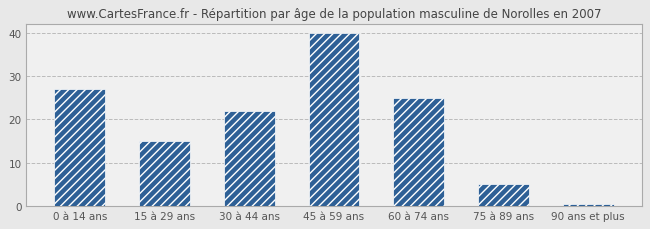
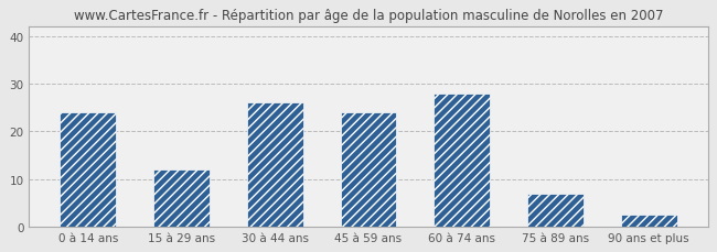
0 à 14 ans: 27.0 -> 24.0
15 à 29 ans: 15.0 -> 12.0
30 à 44 ans: 22.0 -> 26.0
45 à 59 ans: 40.0 -> 24.0
60 à 74 ans: 25.0 -> 28.0
75 à 89 ans: 5.0 -> 7.0
90 ans et plus: 0.5 -> 2.5
